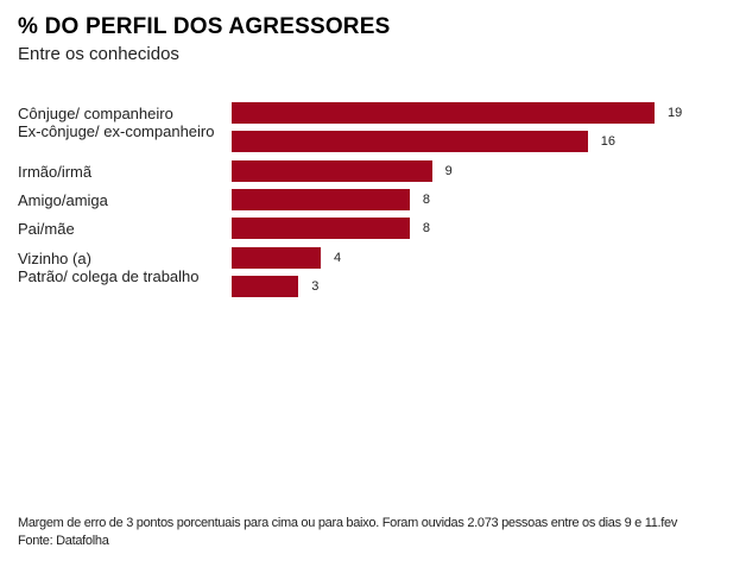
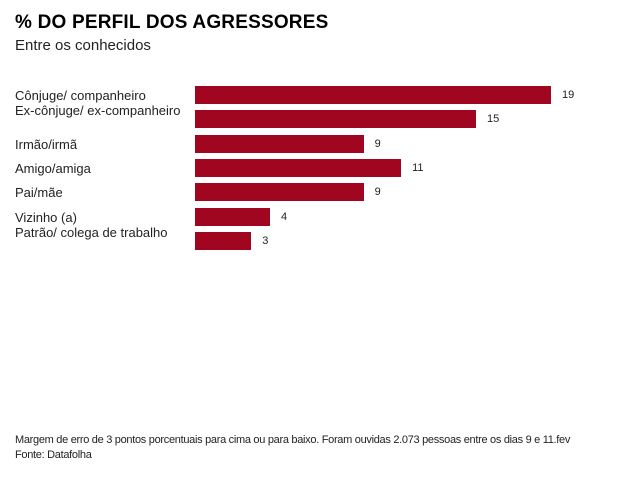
Ex-cônjuge/ ex-companheiro: 16 -> 15
Amigo/amiga: 8 -> 11
Pai/mãe: 8 -> 9
